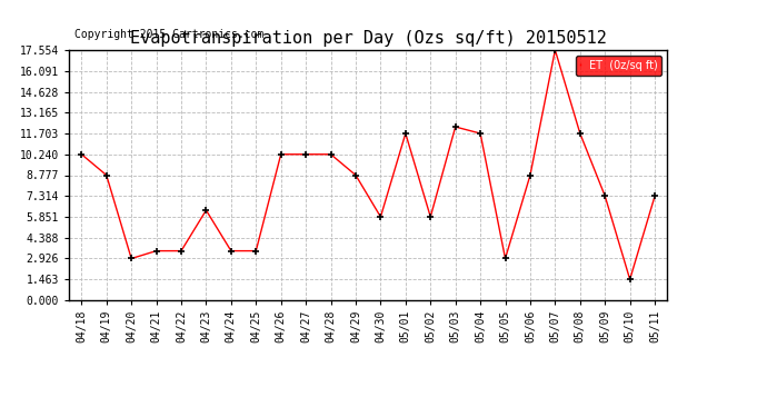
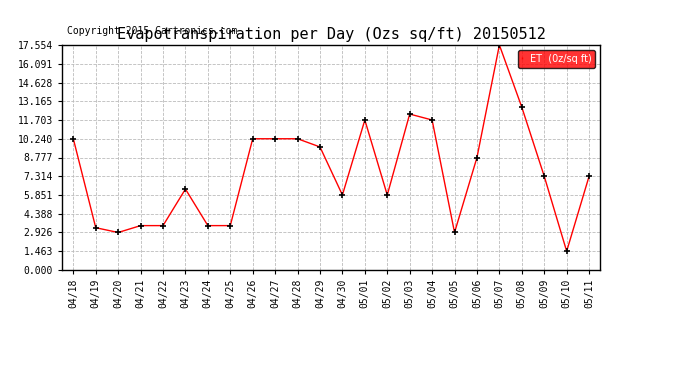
04/19: 8.8 -> 3.3
04/29: 8.8 -> 9.6
05/08: 11.7 -> 12.7
